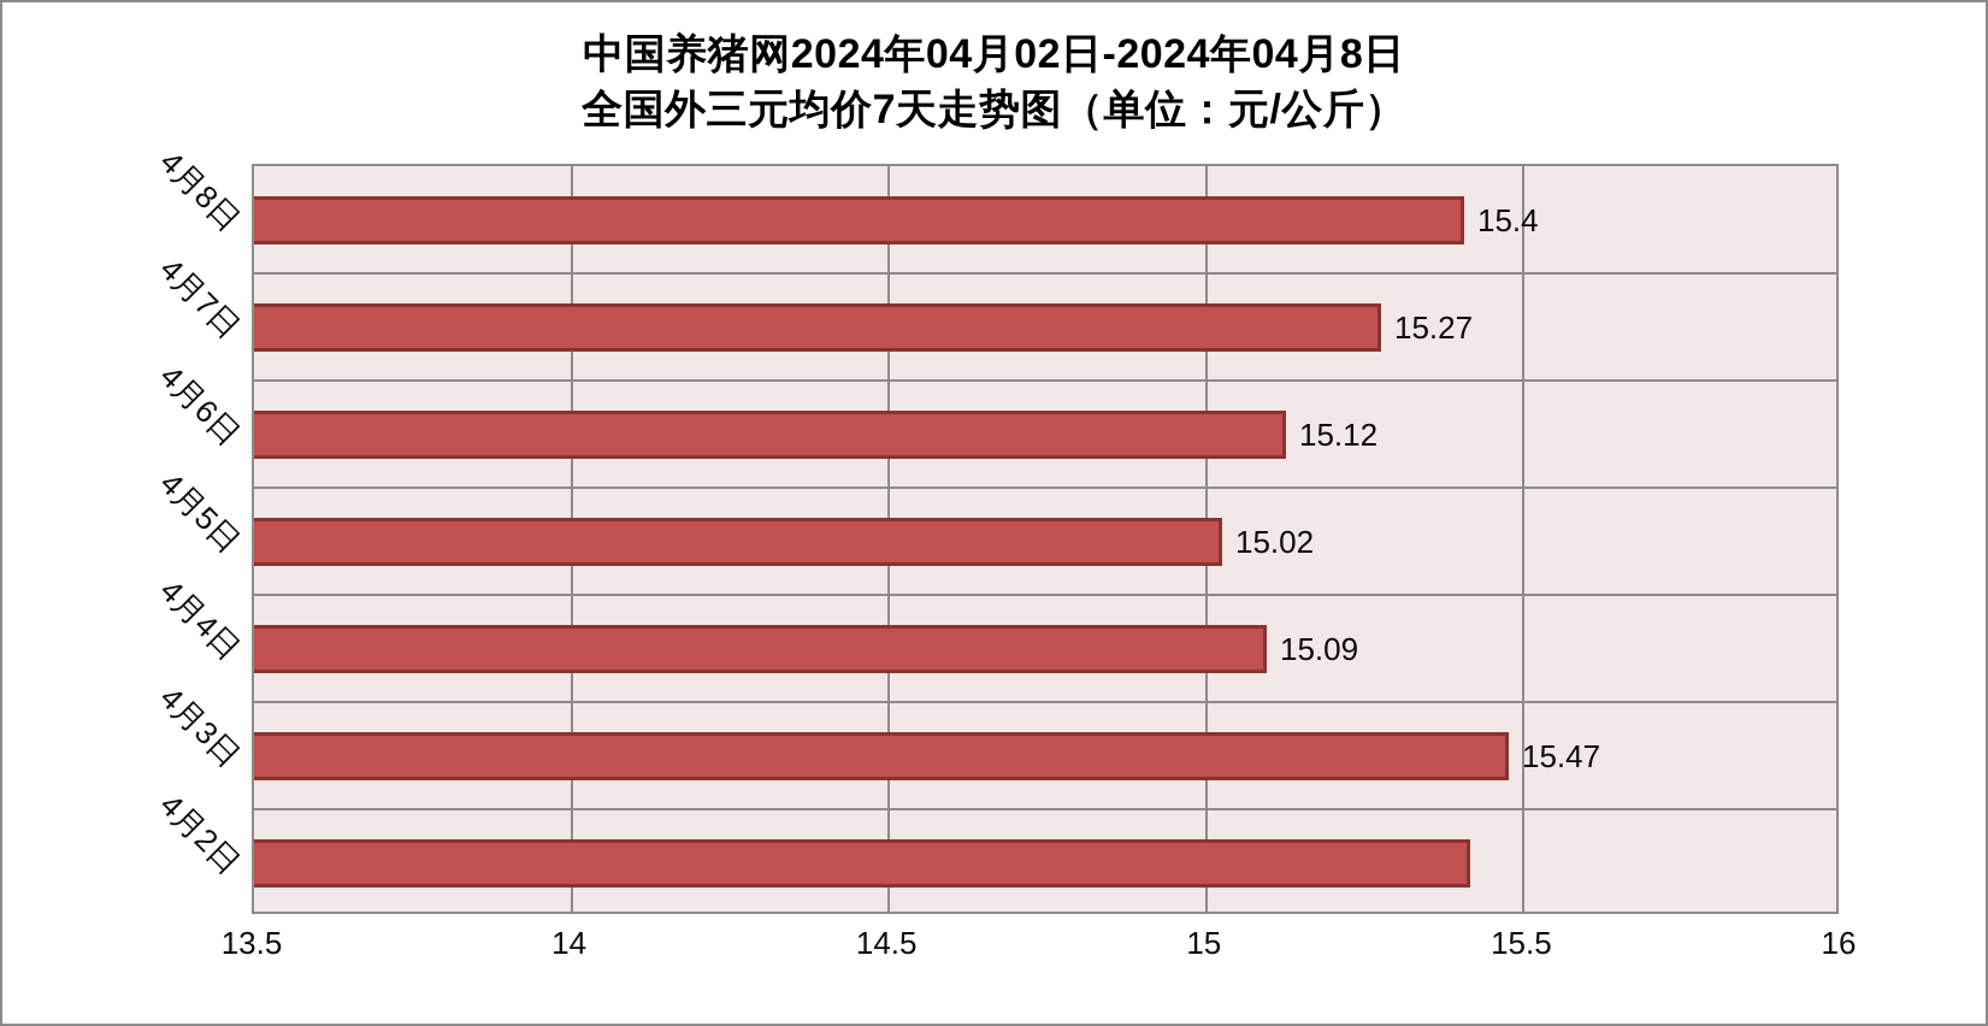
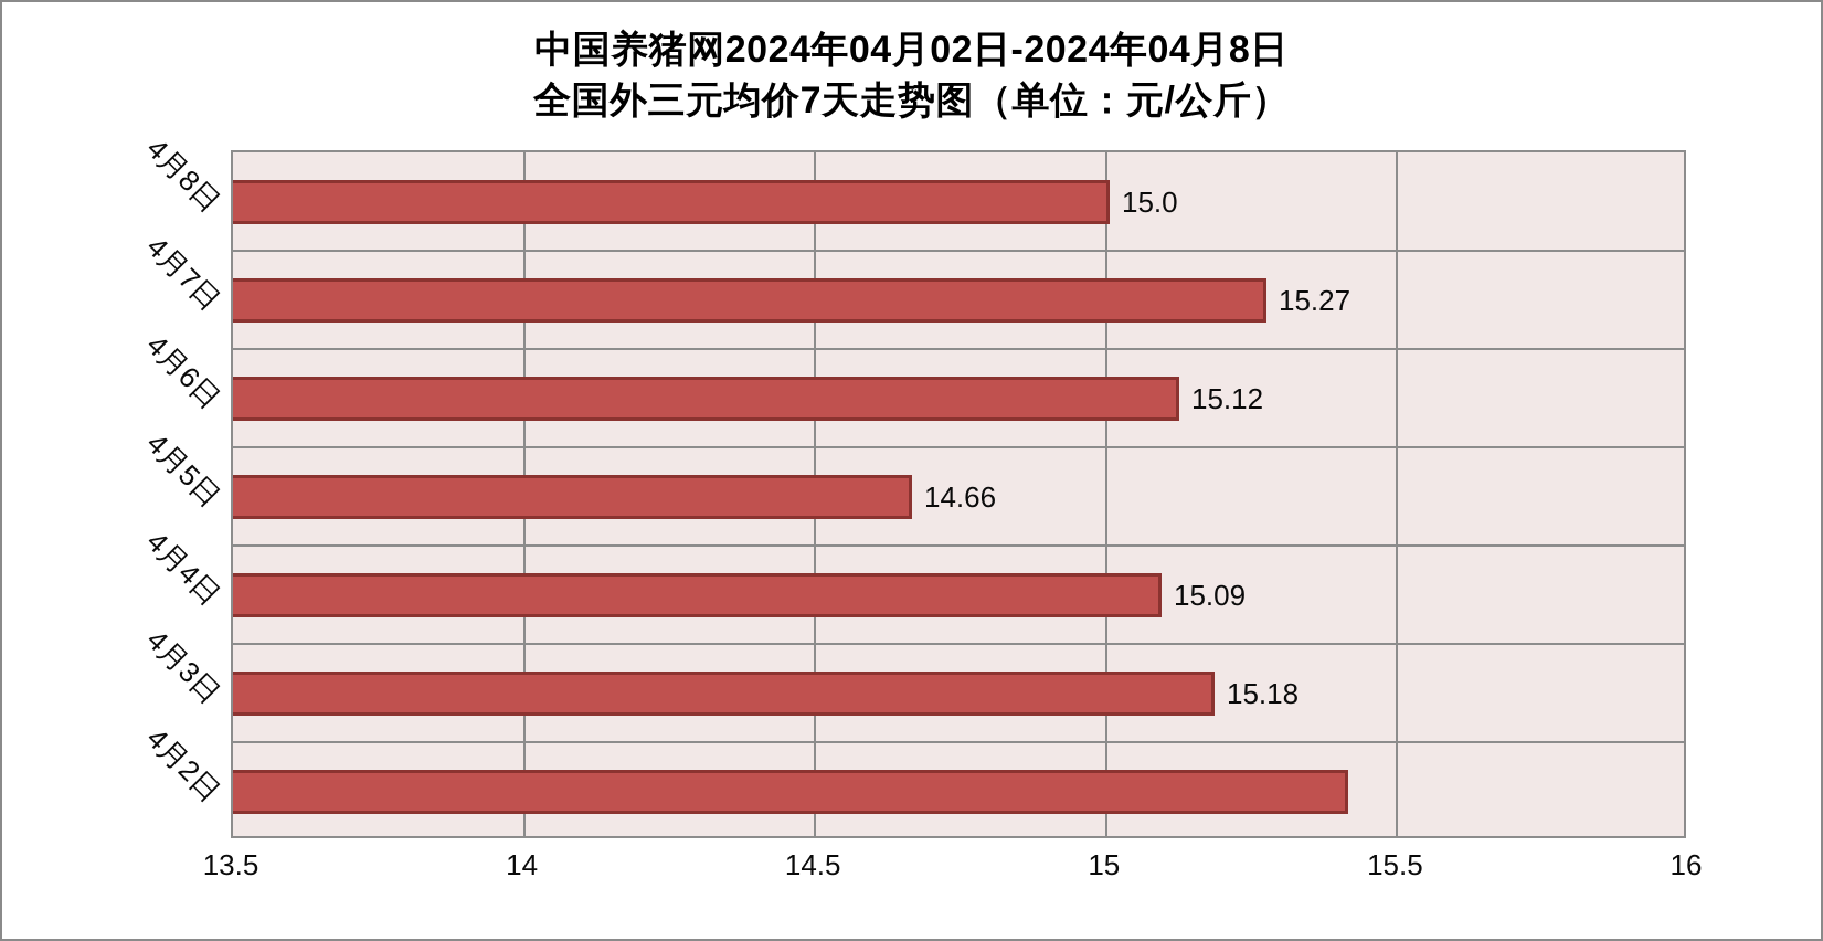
4月8日: 15.4 -> 15.0
4月5日: 15.02 -> 14.66
4月3日: 15.47 -> 15.18
